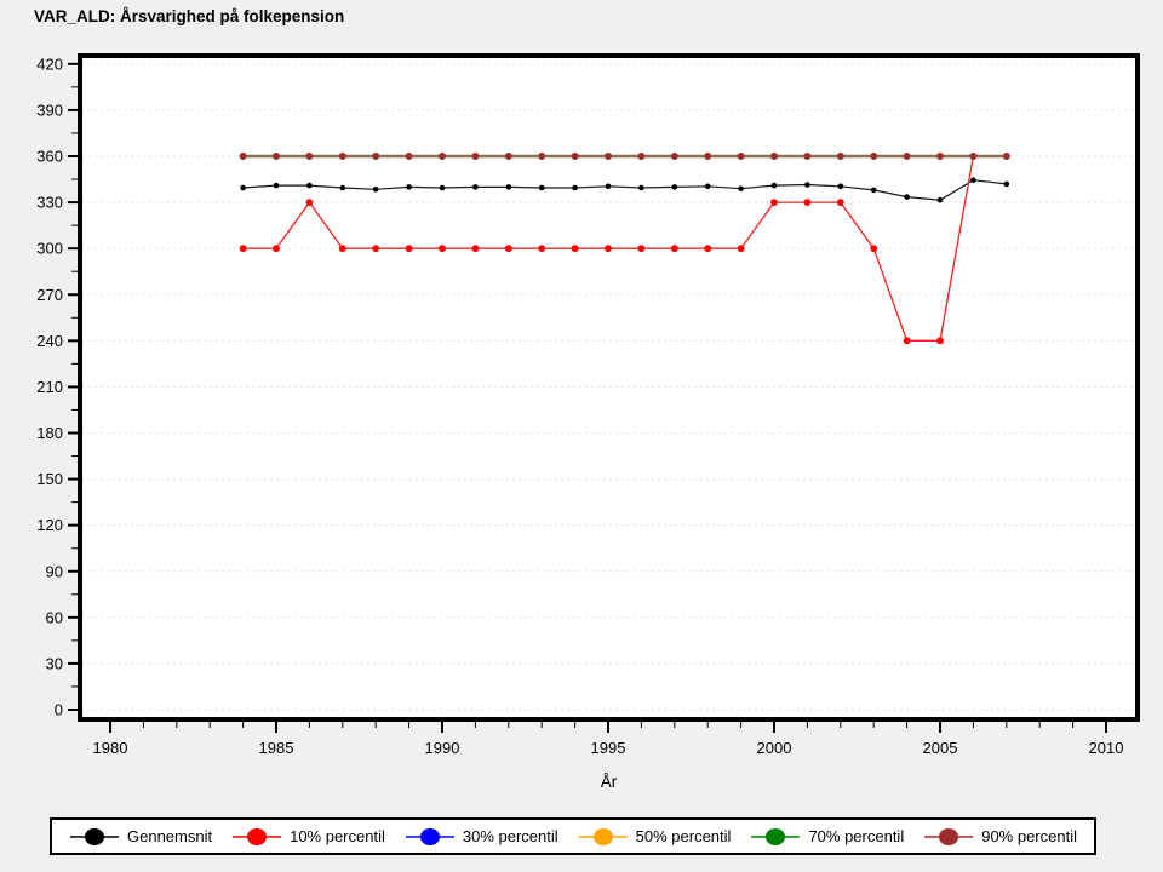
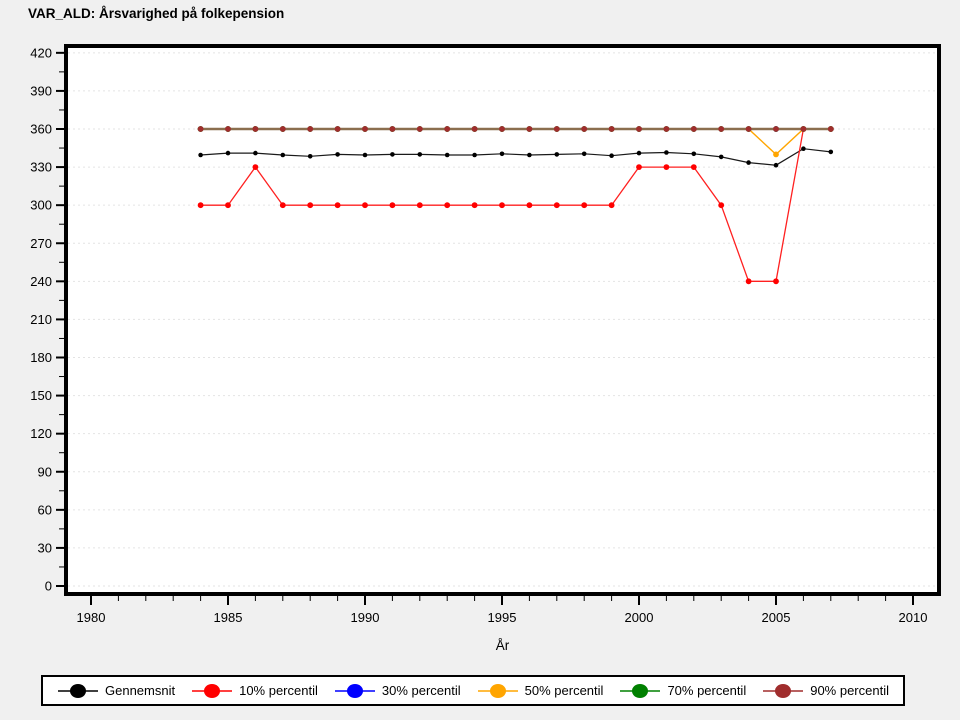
50% percentil/2005: 360 -> 340
